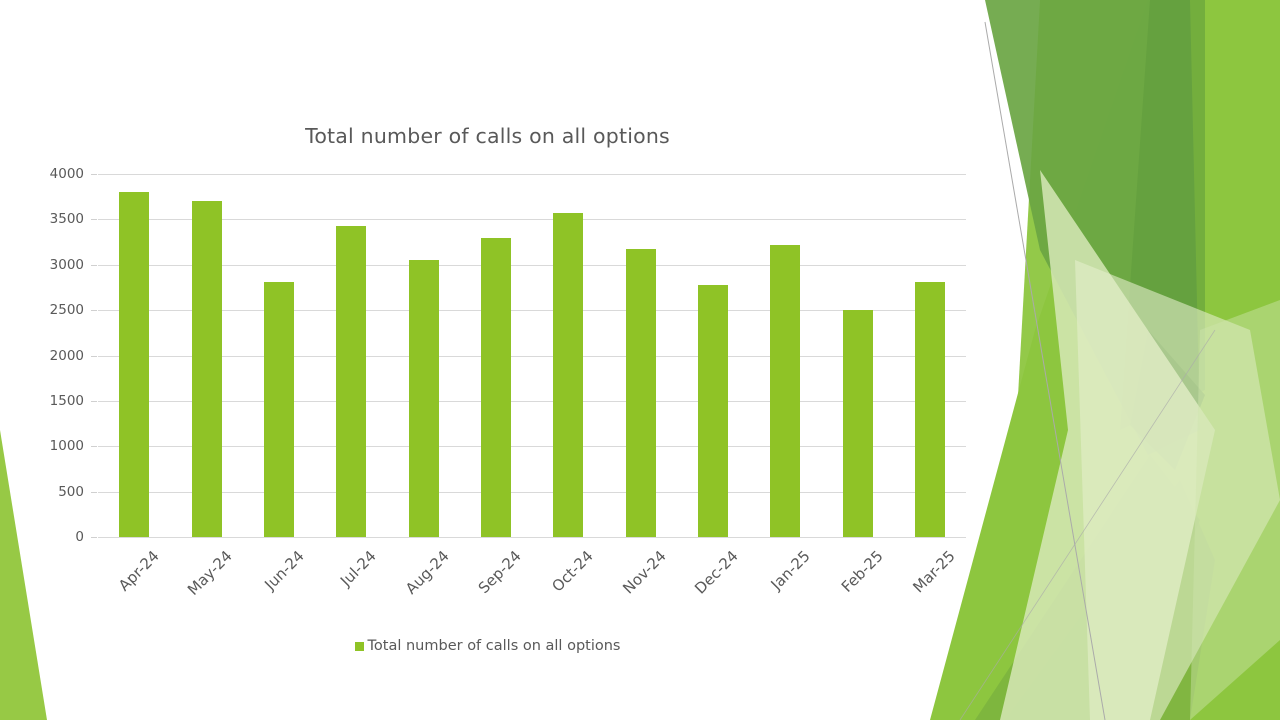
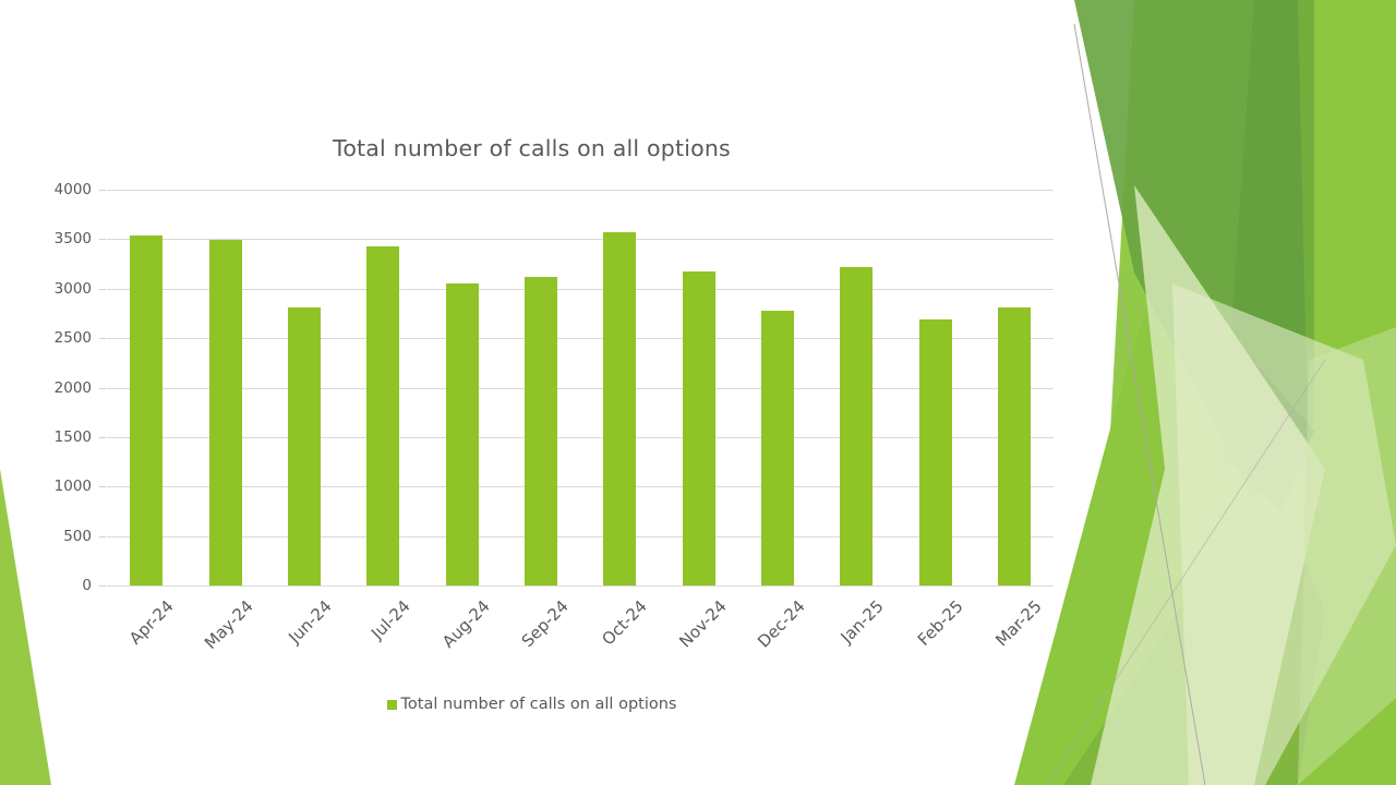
Apr-24: 3800 -> 3500
May-24: 3700 -> 3500
Sep-24: 3300 -> 3100
Feb-25: 2500 -> 2700
